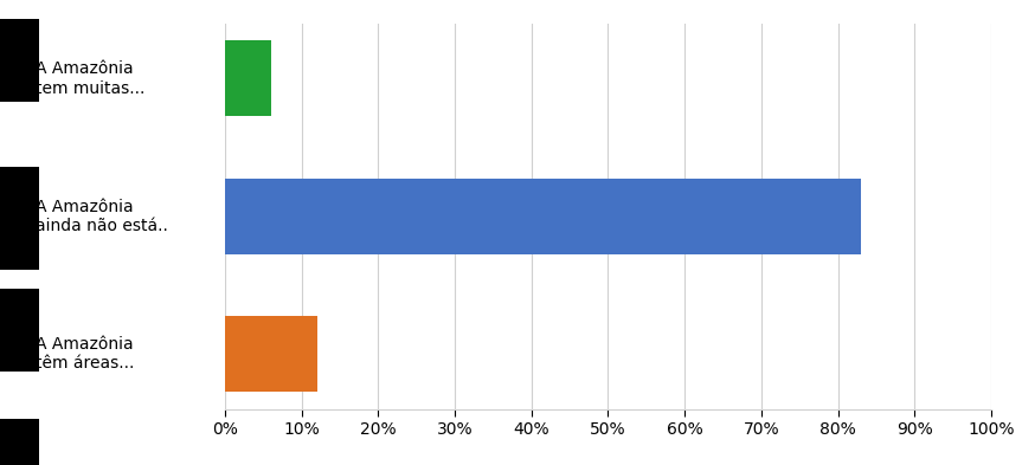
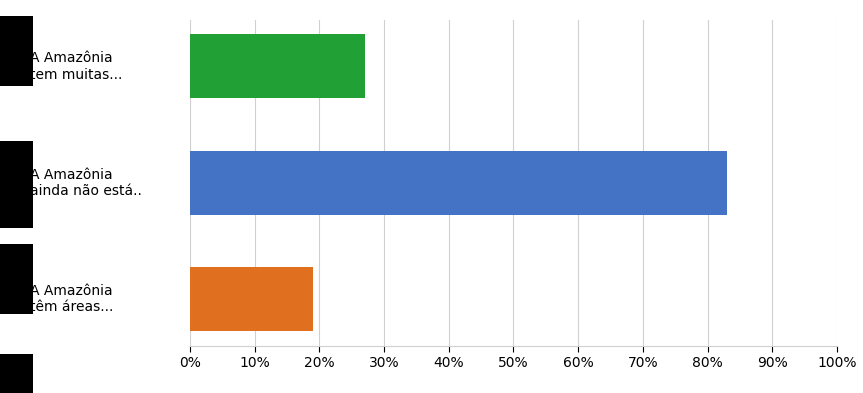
A Amazônia tem muitas...: 6% -> 27%
A Amazônia têm áreas...: 12% -> 19%
